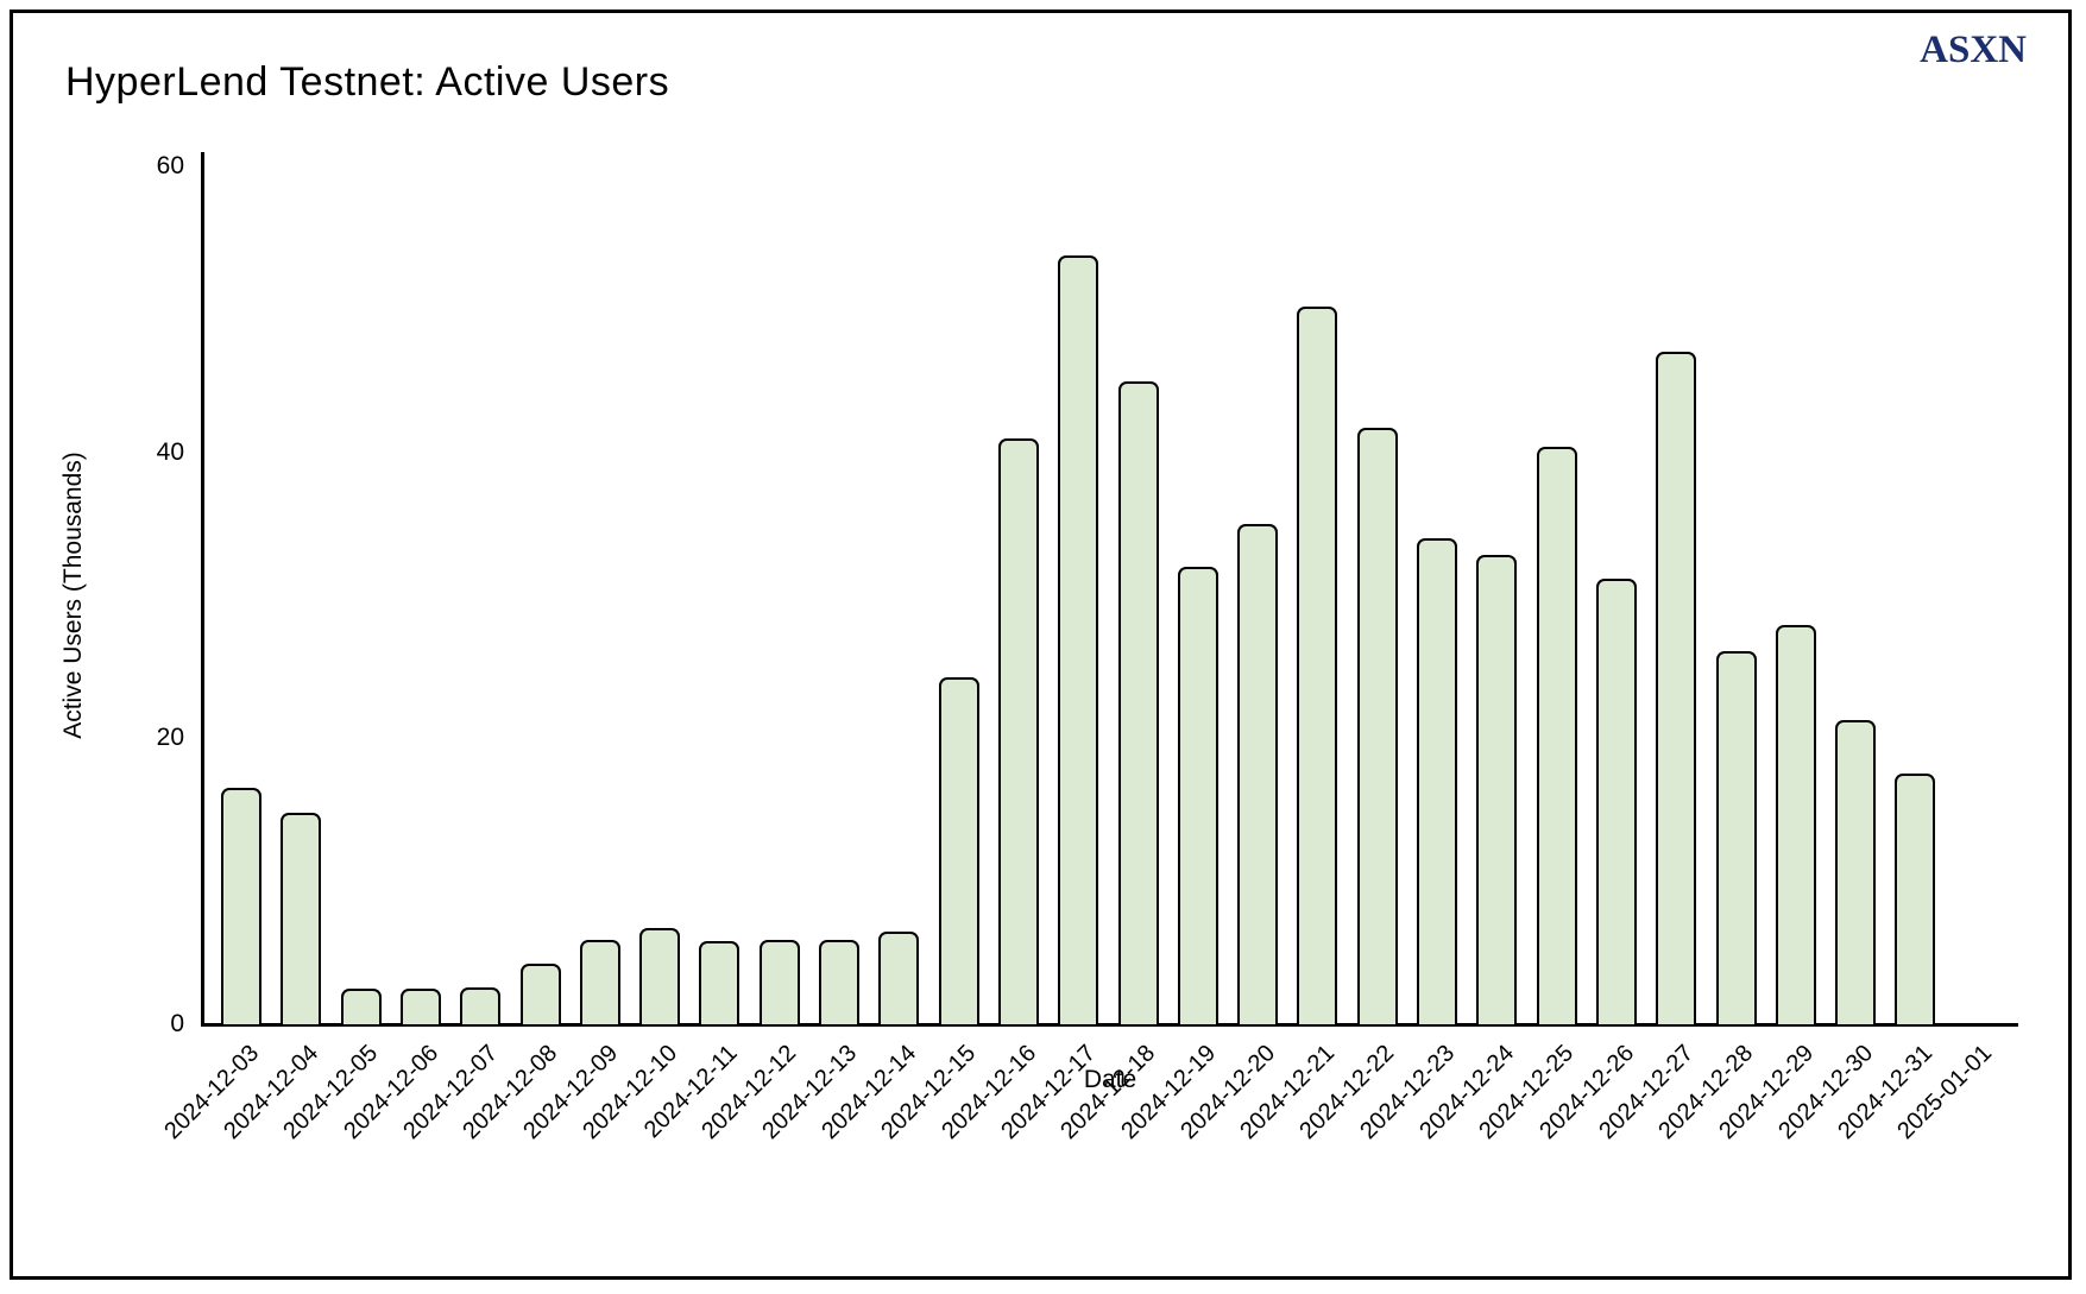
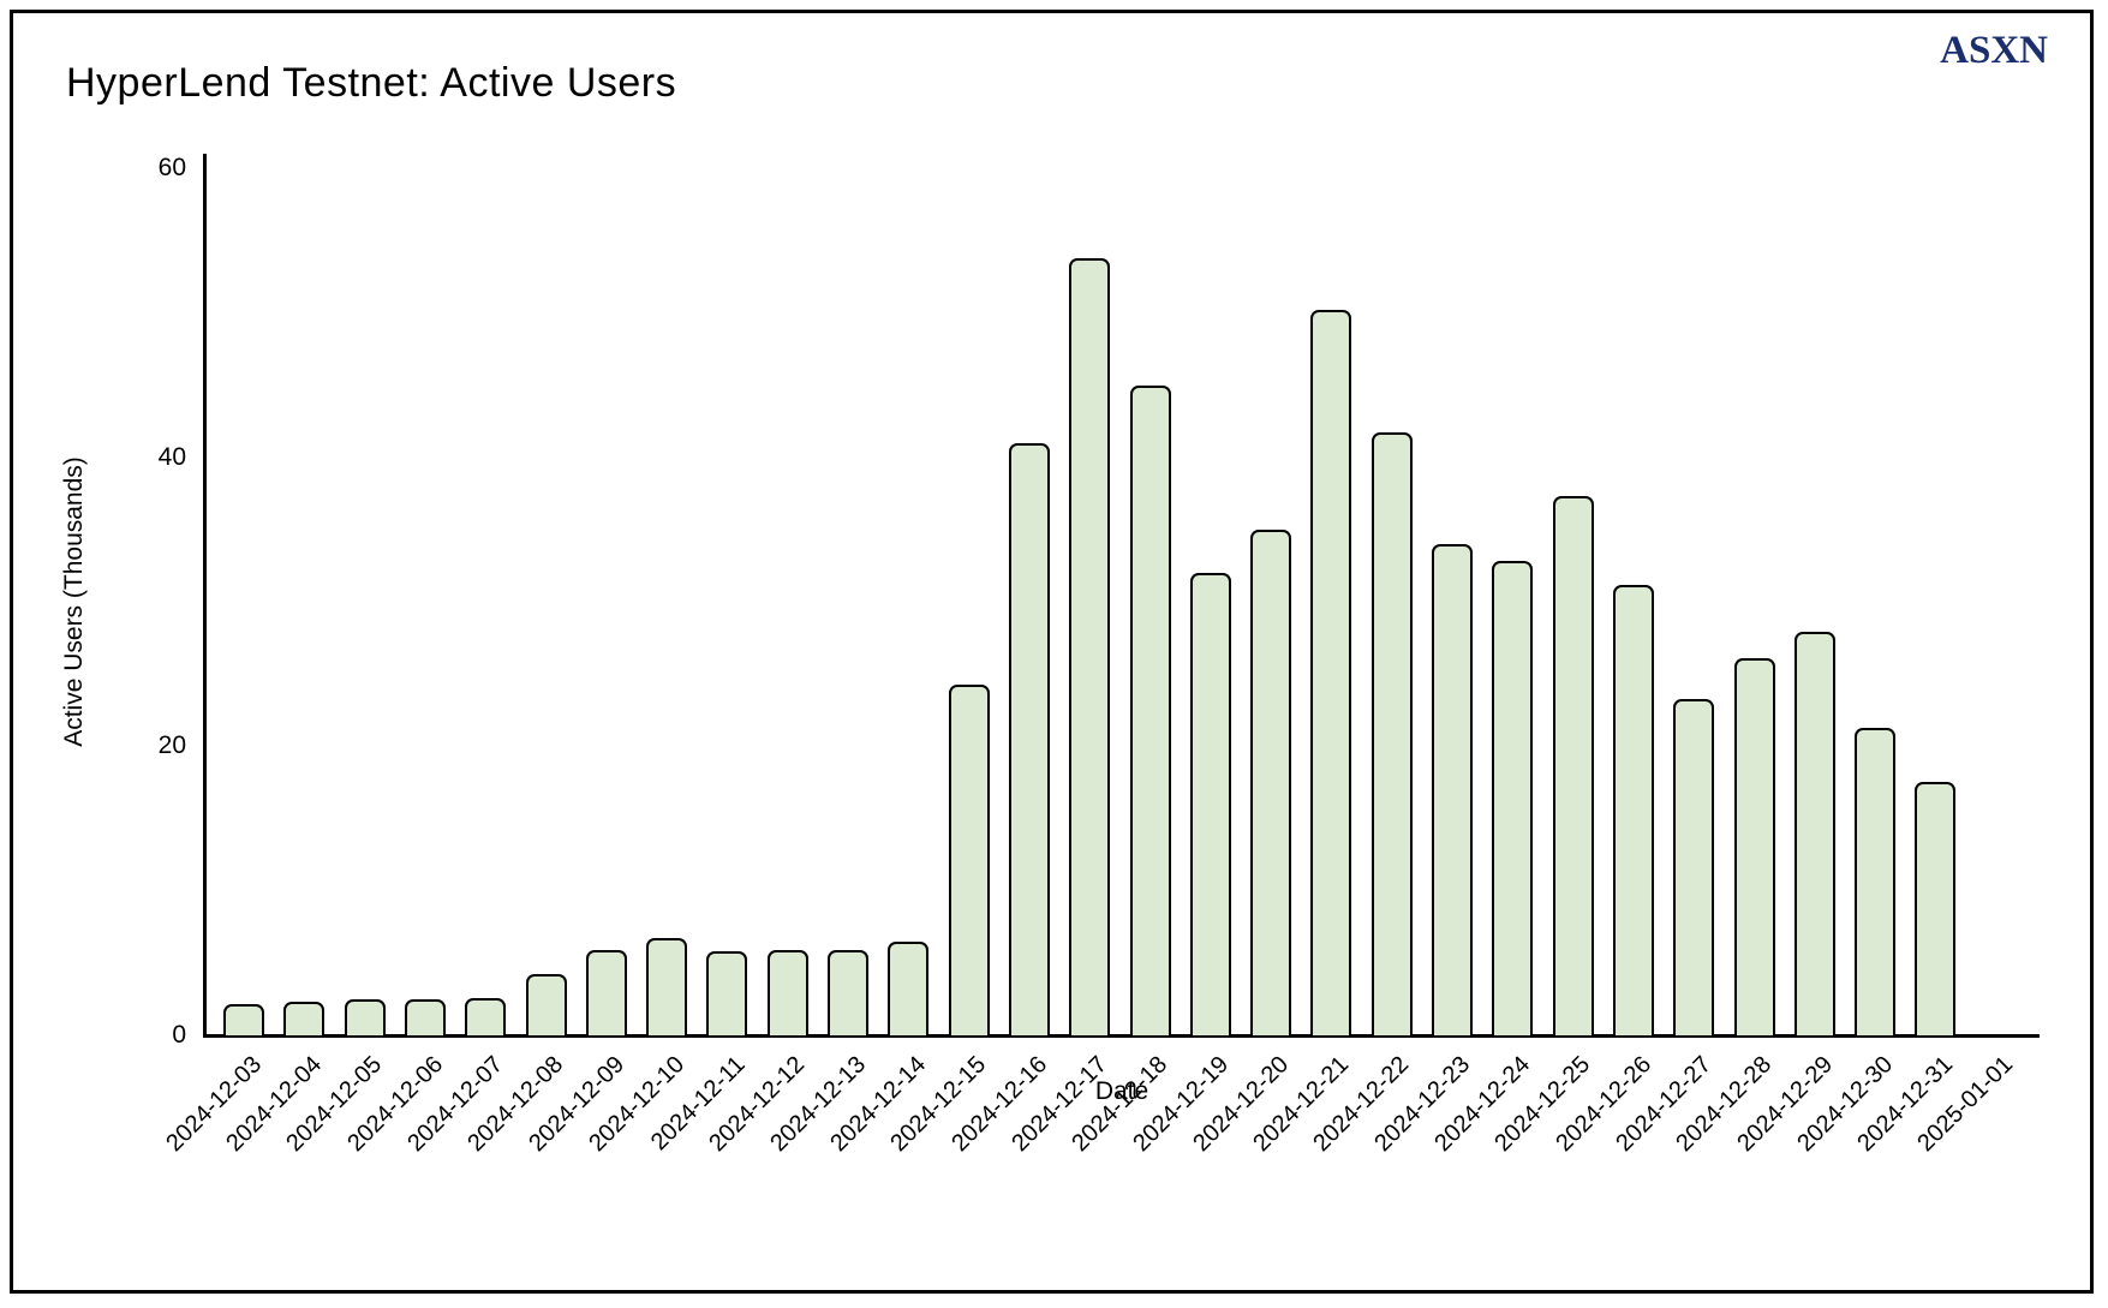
2024-12-03: 16.5 -> 2.2
2024-12-04: 14.8 -> 2.3
2024-12-25: 40.4 -> 37.3
2024-12-27: 47.0 -> 23.3
